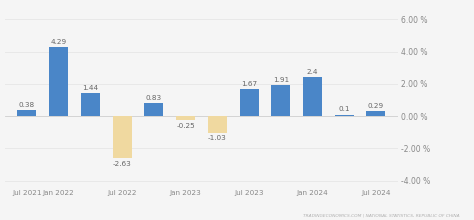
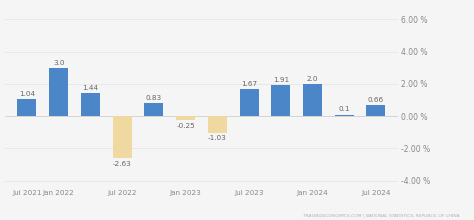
Jul 2021: 0.38 -> 1.04
Jan 2022: 4.29 -> 3.0
Jan 2024: 2.4 -> 2.0
Jul 2024: 0.29 -> 0.66
